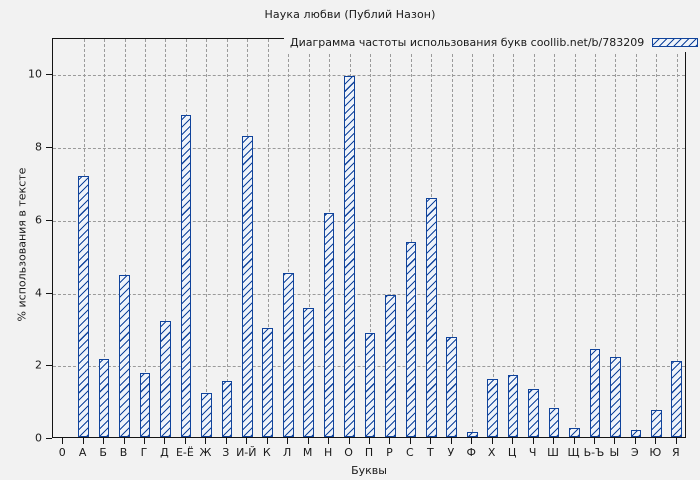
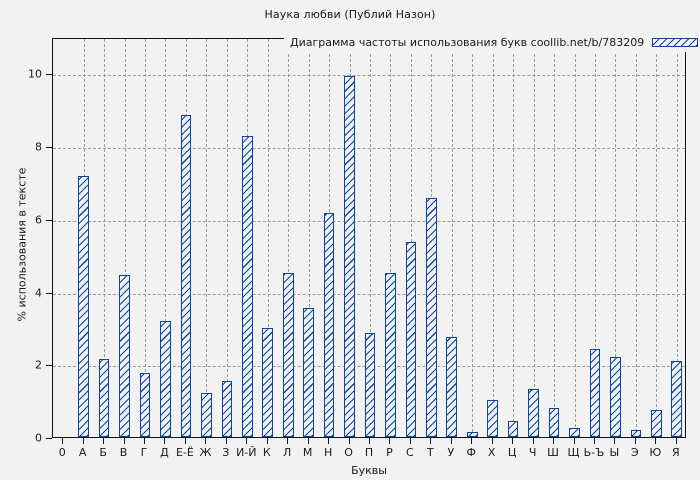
Р: 3.9 -> 4.5
Х: 1.6 -> 1.0
Ц: 1.7 -> 0.4
